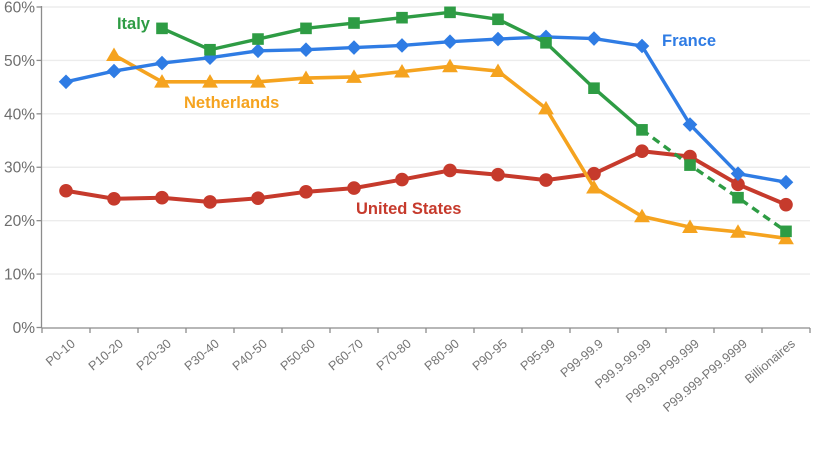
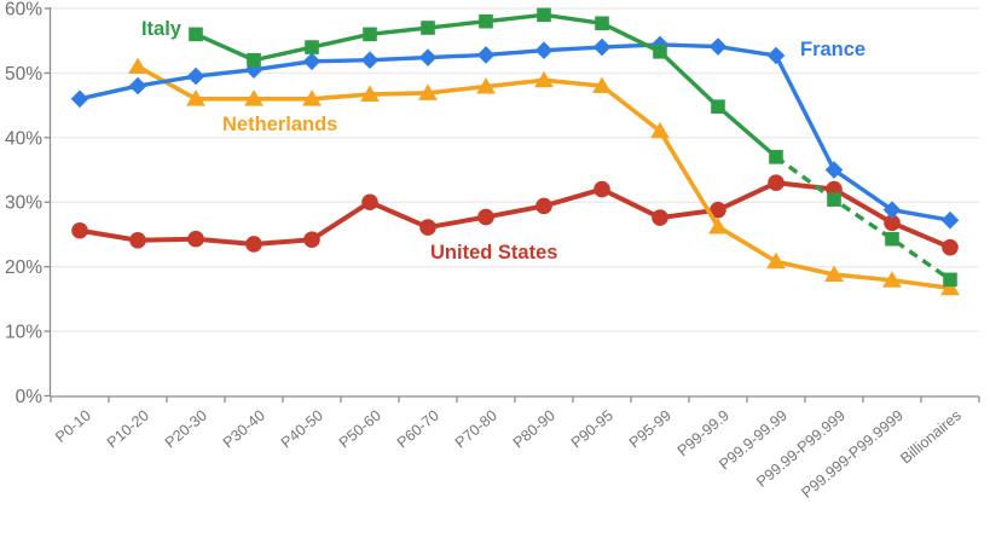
United States/P50-60: 25% -> 30%
United States/P90-95: 29% -> 32%
France/P99.99-P99.999: 38% -> 35%
